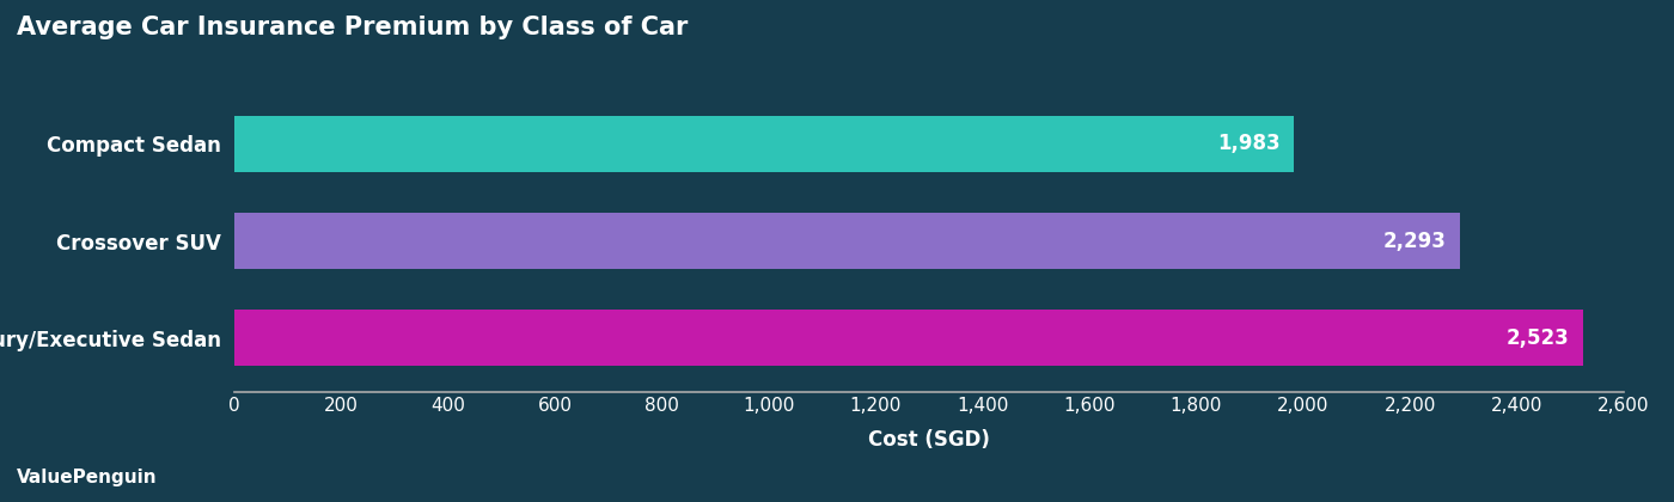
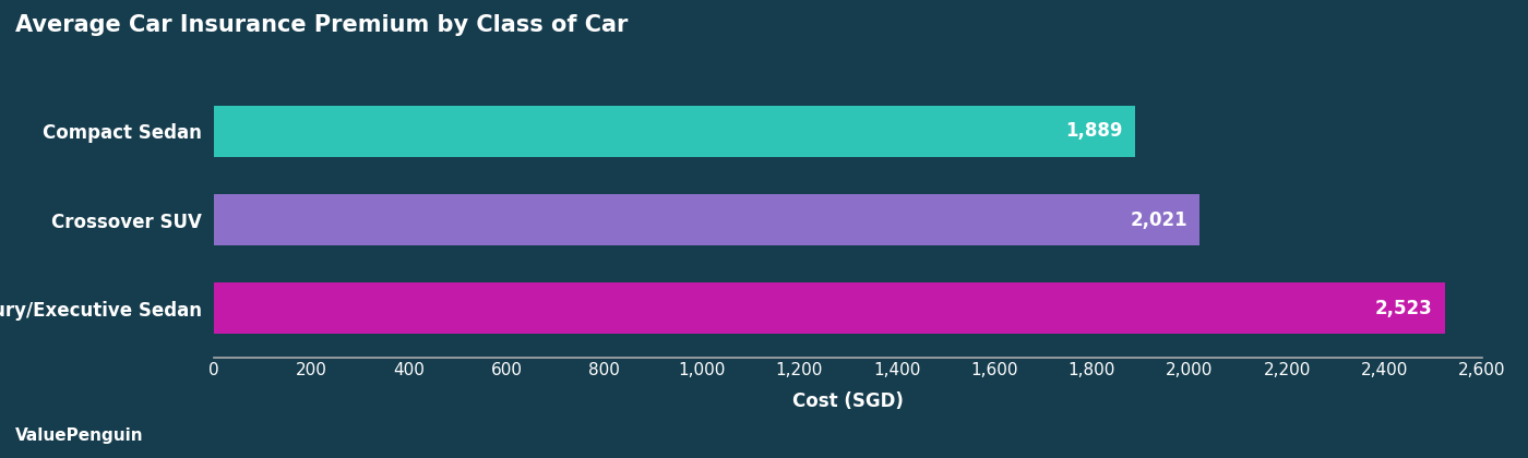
Compact Sedan: 1,983 -> 1,889
Crossover SUV: 2,293 -> 2,021
